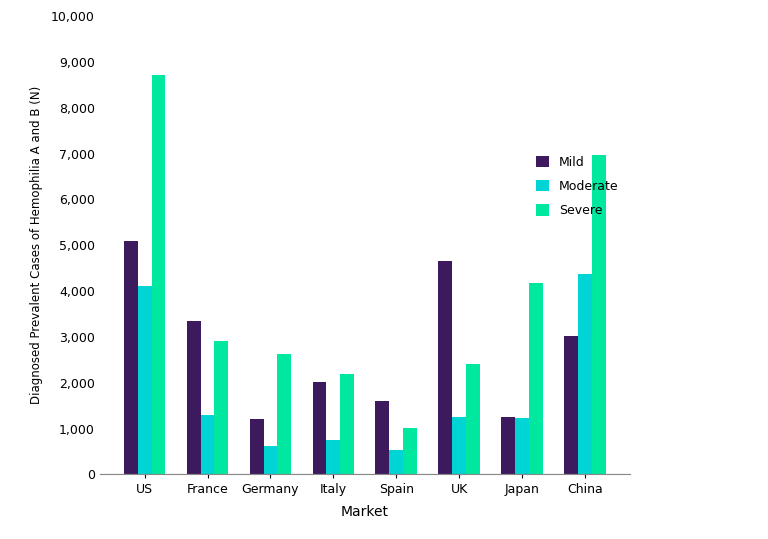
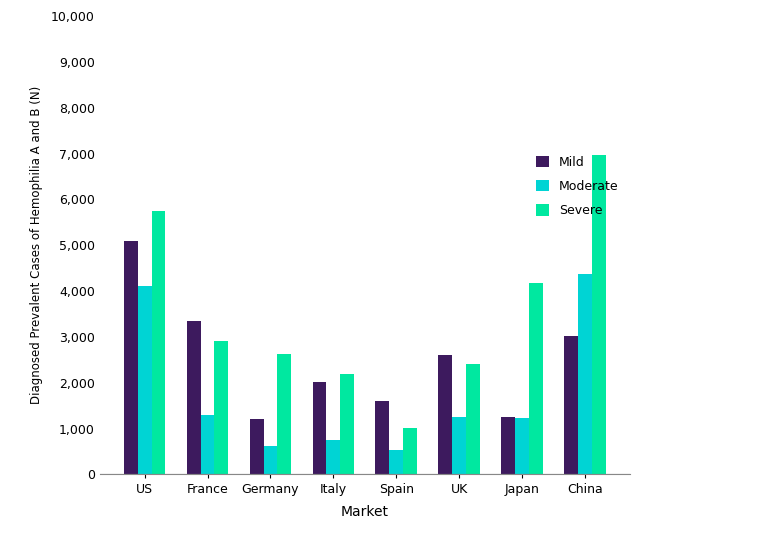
Severe/US: 8,720 -> 5,750
Mild/UK: 4,650 -> 2,600
